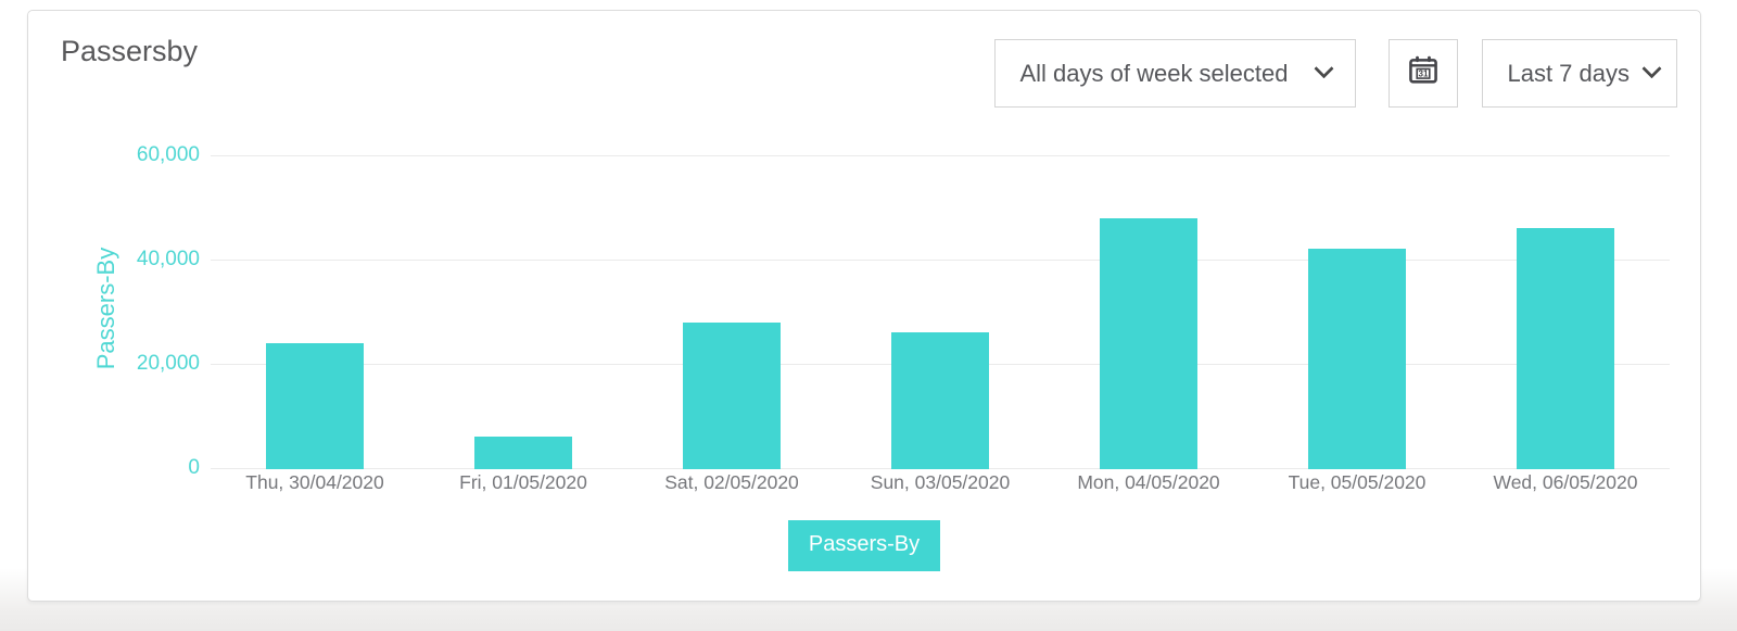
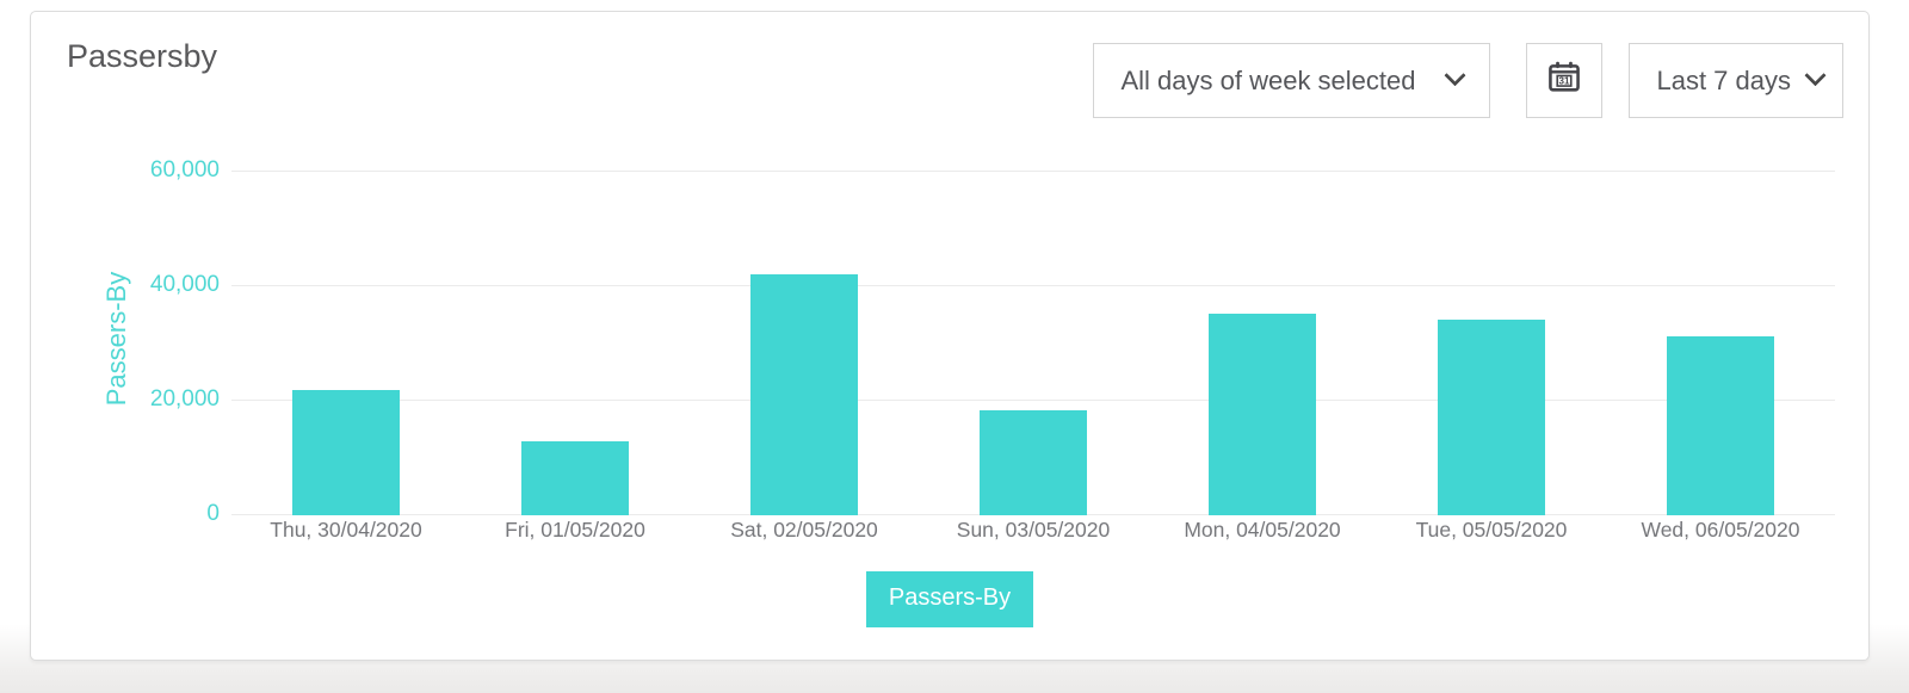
Thu, 30/04/2020: 24000 -> 22000
Fri, 01/05/2020: 6000 -> 13000
Sat, 02/05/2020: 28000 -> 42000
Sun, 03/05/2020: 26000 -> 18000
Mon, 04/05/2020: 48000 -> 35000
Tue, 05/05/2020: 42000 -> 34000
Wed, 06/05/2020: 46000 -> 31000
